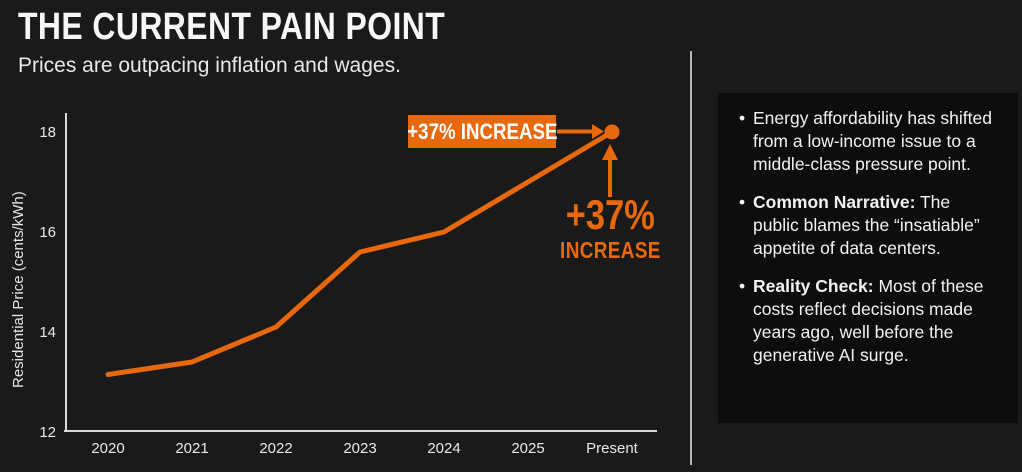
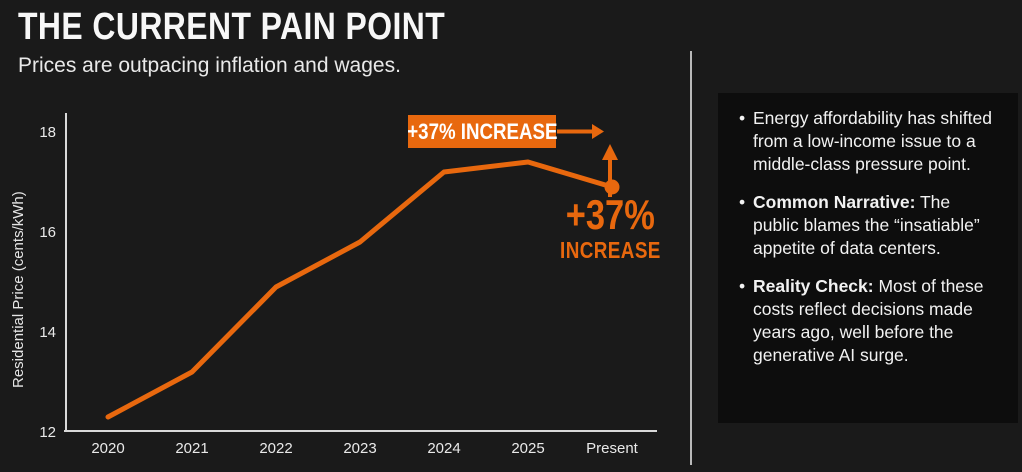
2020: 13.2 -> 12.3
2021: 13.4 -> 13.2
2022: 14.1 -> 14.9
2023: 15.6 -> 15.8
2024: 16.0 -> 17.2
2025: 17.0 -> 17.4
Present: 18.0 -> 16.9
